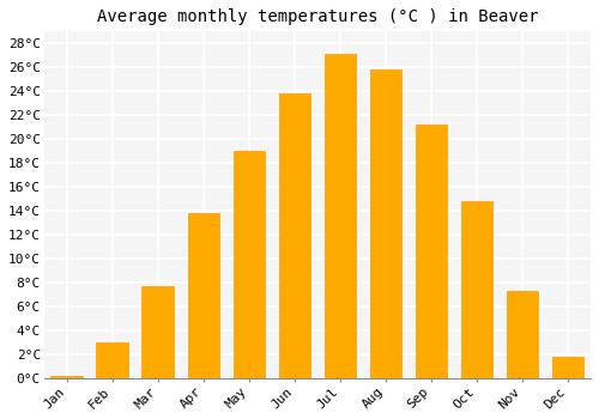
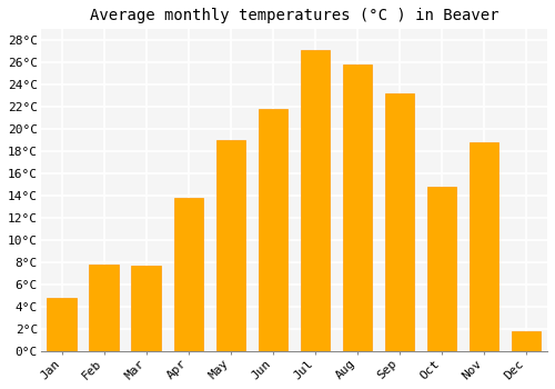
Jan: 0.2°C -> 4.8°C
Feb: 3.0°C -> 7.8°C
Jun: 23.8°C -> 21.8°C
Sep: 21.2°C -> 23.2°C
Nov: 7.3°C -> 18.8°C
